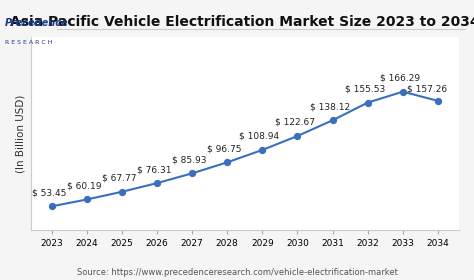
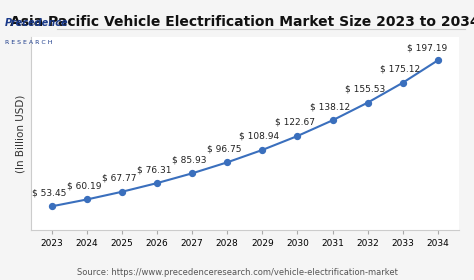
2033: 166.29 -> 175.12
2034: 157.26 -> 197.19
